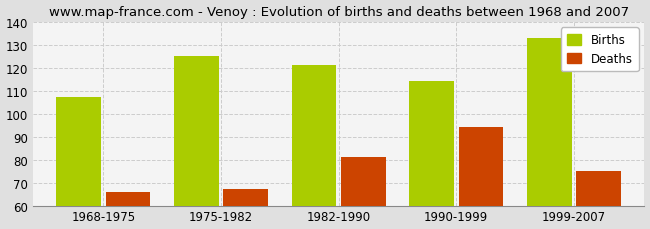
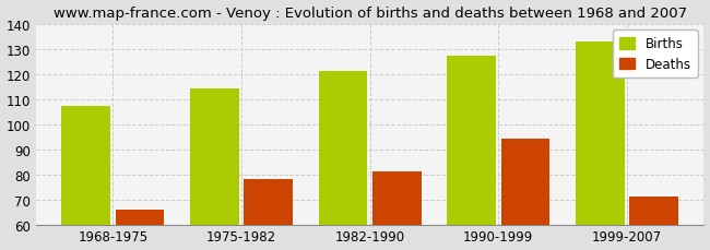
Births/1975-1982: 125 -> 114
Deaths/1975-1982: 67 -> 78
Births/1990-1999: 114 -> 127
Deaths/1999-2007: 75 -> 71
